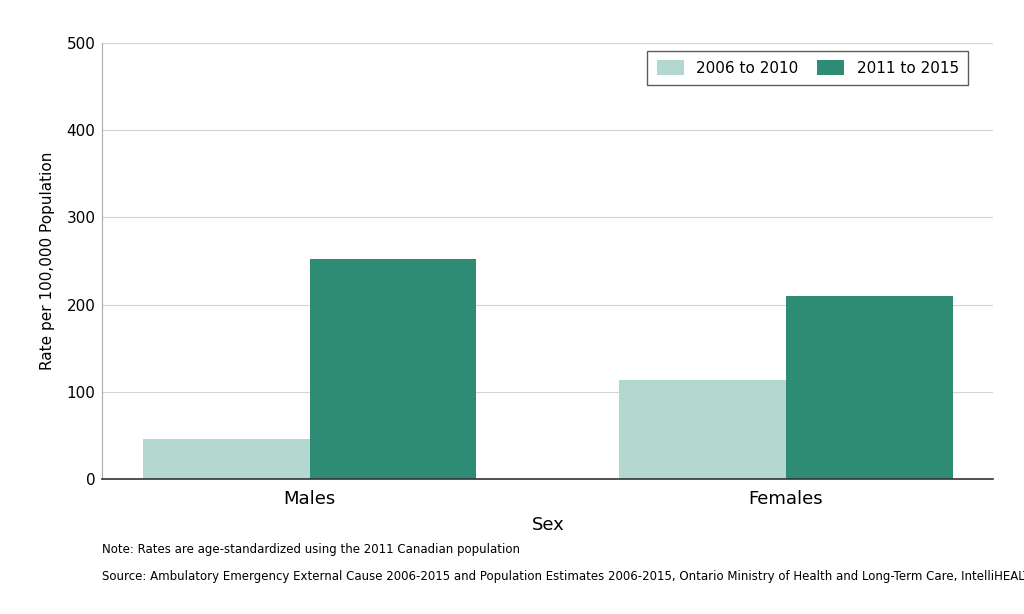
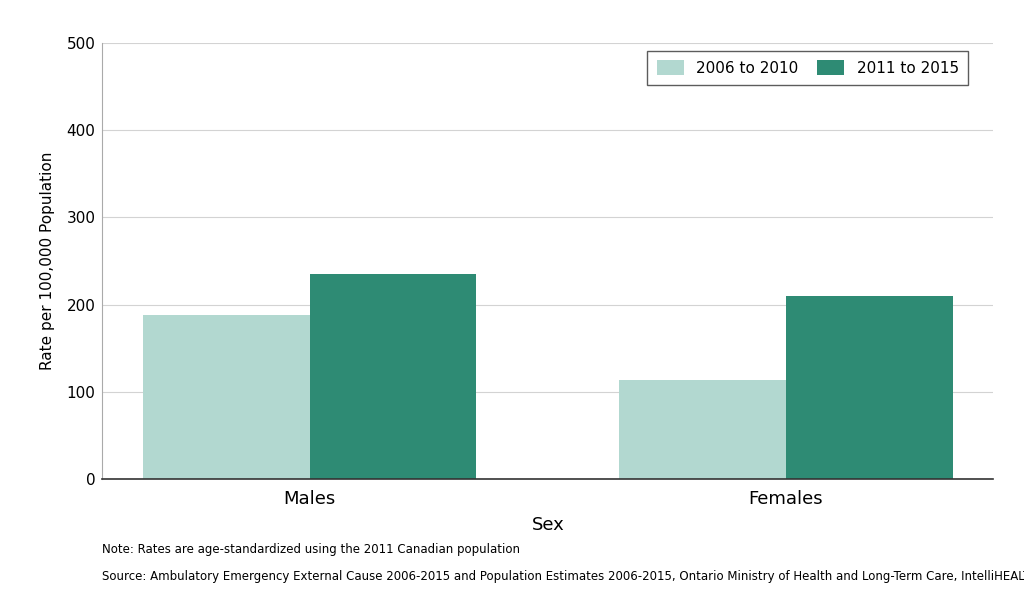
2006 to 2010/Males: 46 -> 188
2011 to 2015/Males: 252 -> 235
